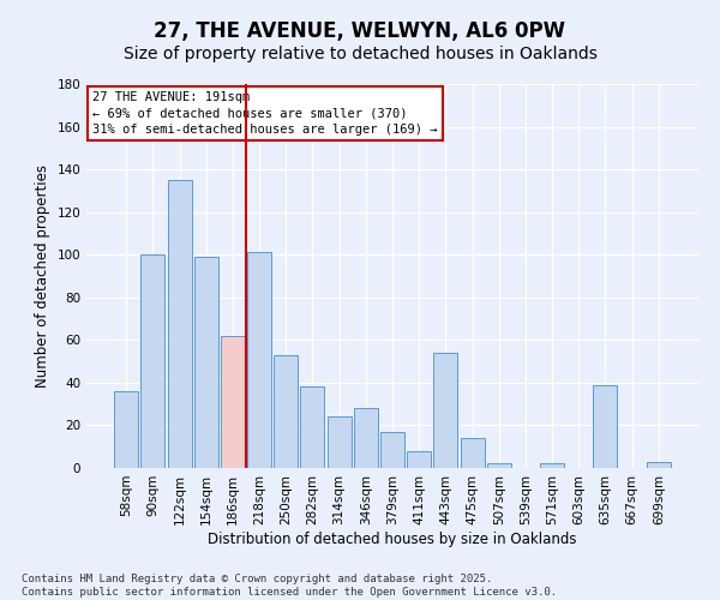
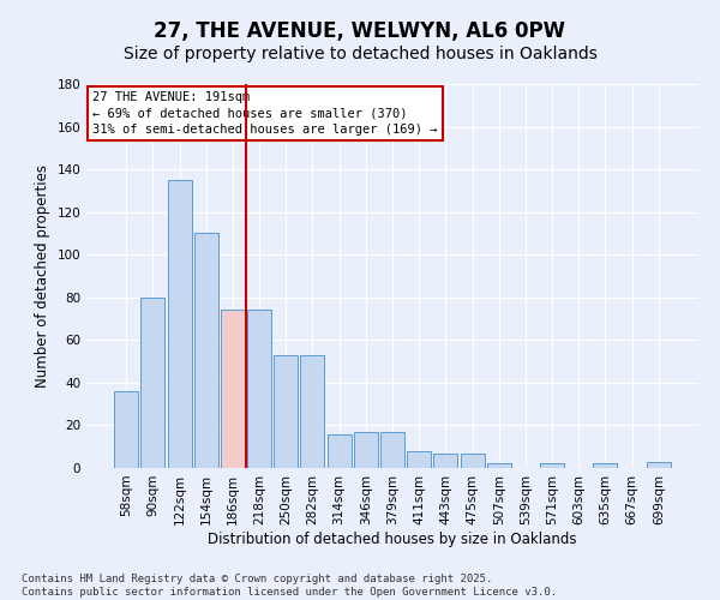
90sqm: 100 -> 80
154sqm: 99 -> 110
186sqm: 62 -> 74
218sqm: 101 -> 74
282sqm: 38 -> 53
314sqm: 24 -> 16
346sqm: 28 -> 17
443sqm: 54 -> 7
475sqm: 14 -> 7
635sqm: 39 -> 2
